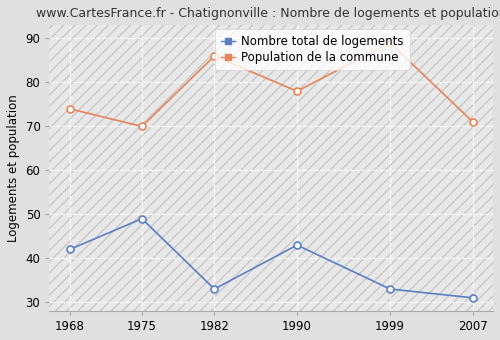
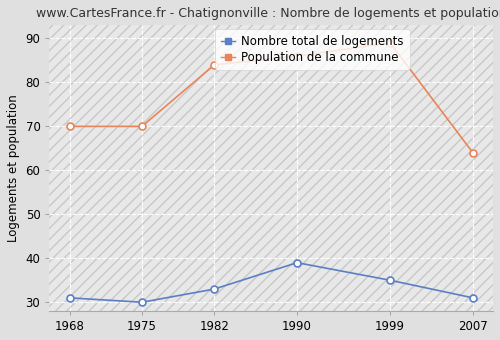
Nombre total de logements/1968: 42 -> 31
Population de la commune/1968: 74 -> 70
Nombre total de logements/1975: 49 -> 30
Population de la commune/1982: 86 -> 84
Nombre total de logements/1990: 43 -> 39
Population de la commune/1990: 78 -> 86
Nombre total de logements/1999: 33 -> 35
Population de la commune/2007: 71 -> 64
